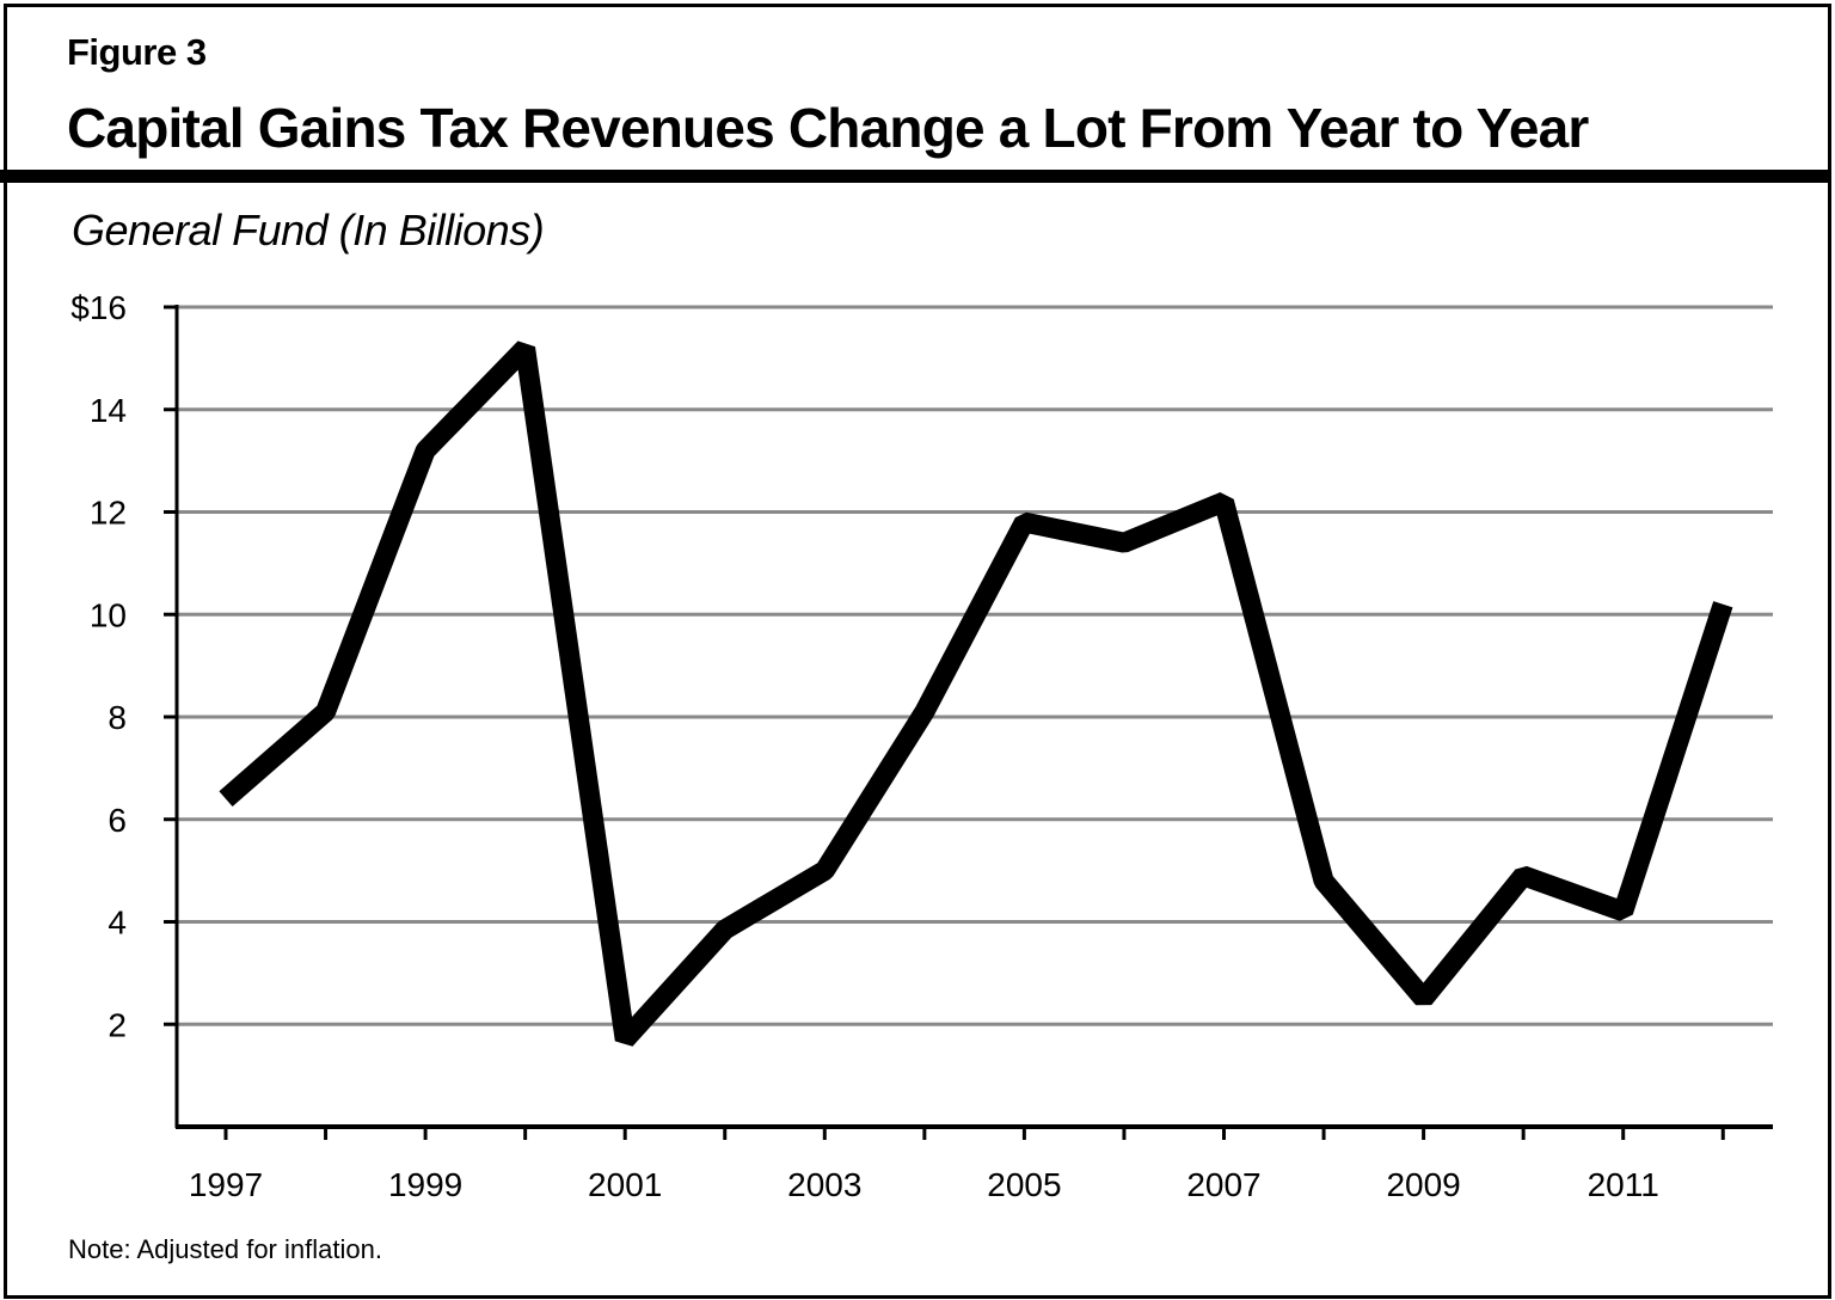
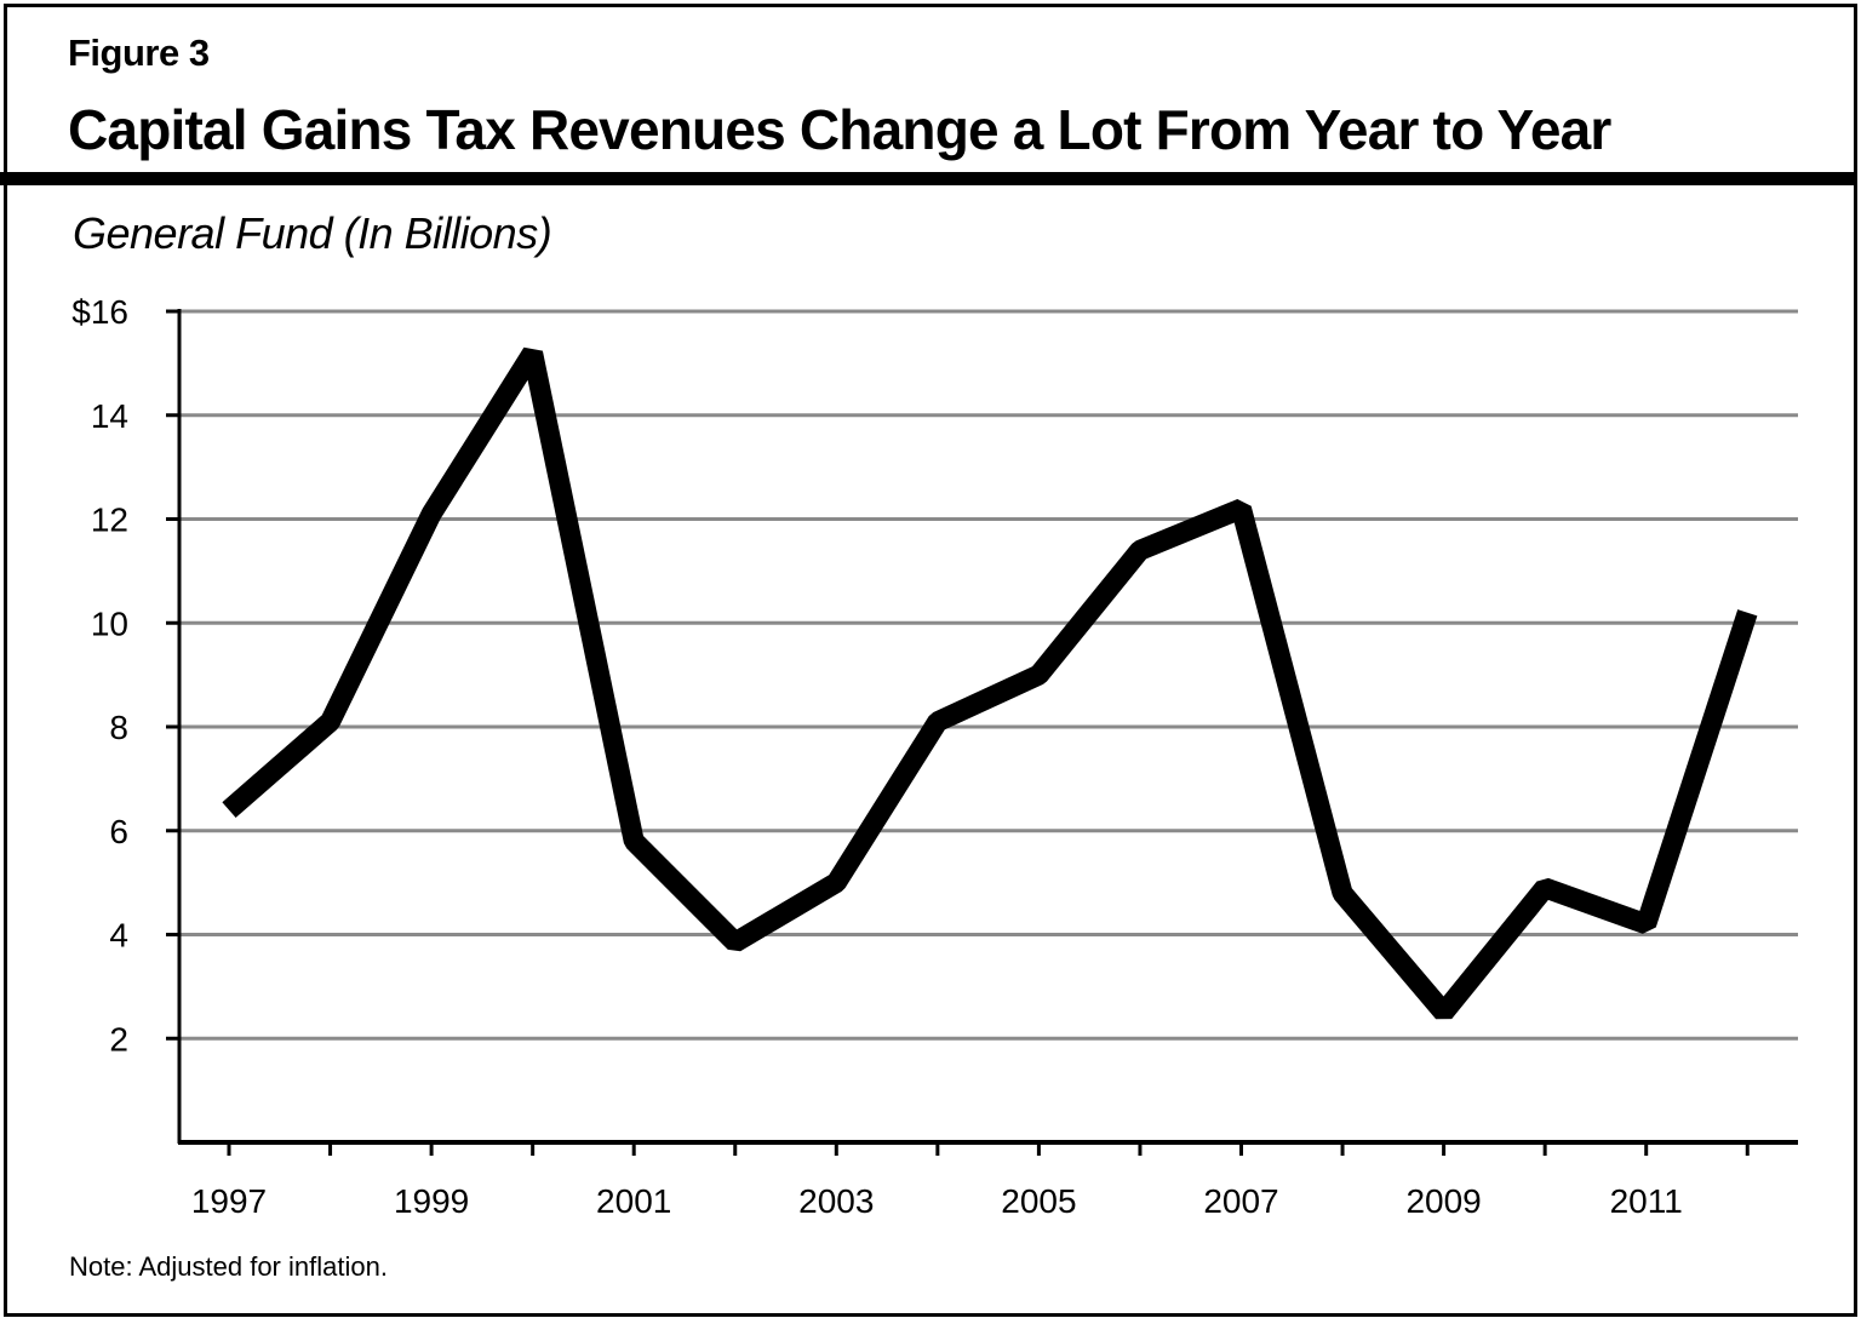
1999: $13.2 -> $12.1
2001: $1.7 -> $5.8
2005: $11.8 -> $9.0
